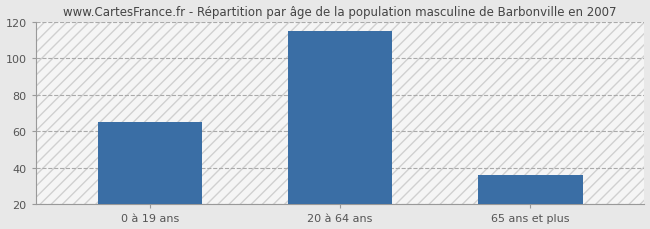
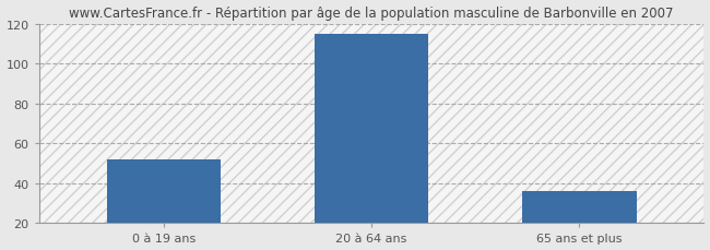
0 à 19 ans: 65 -> 52
